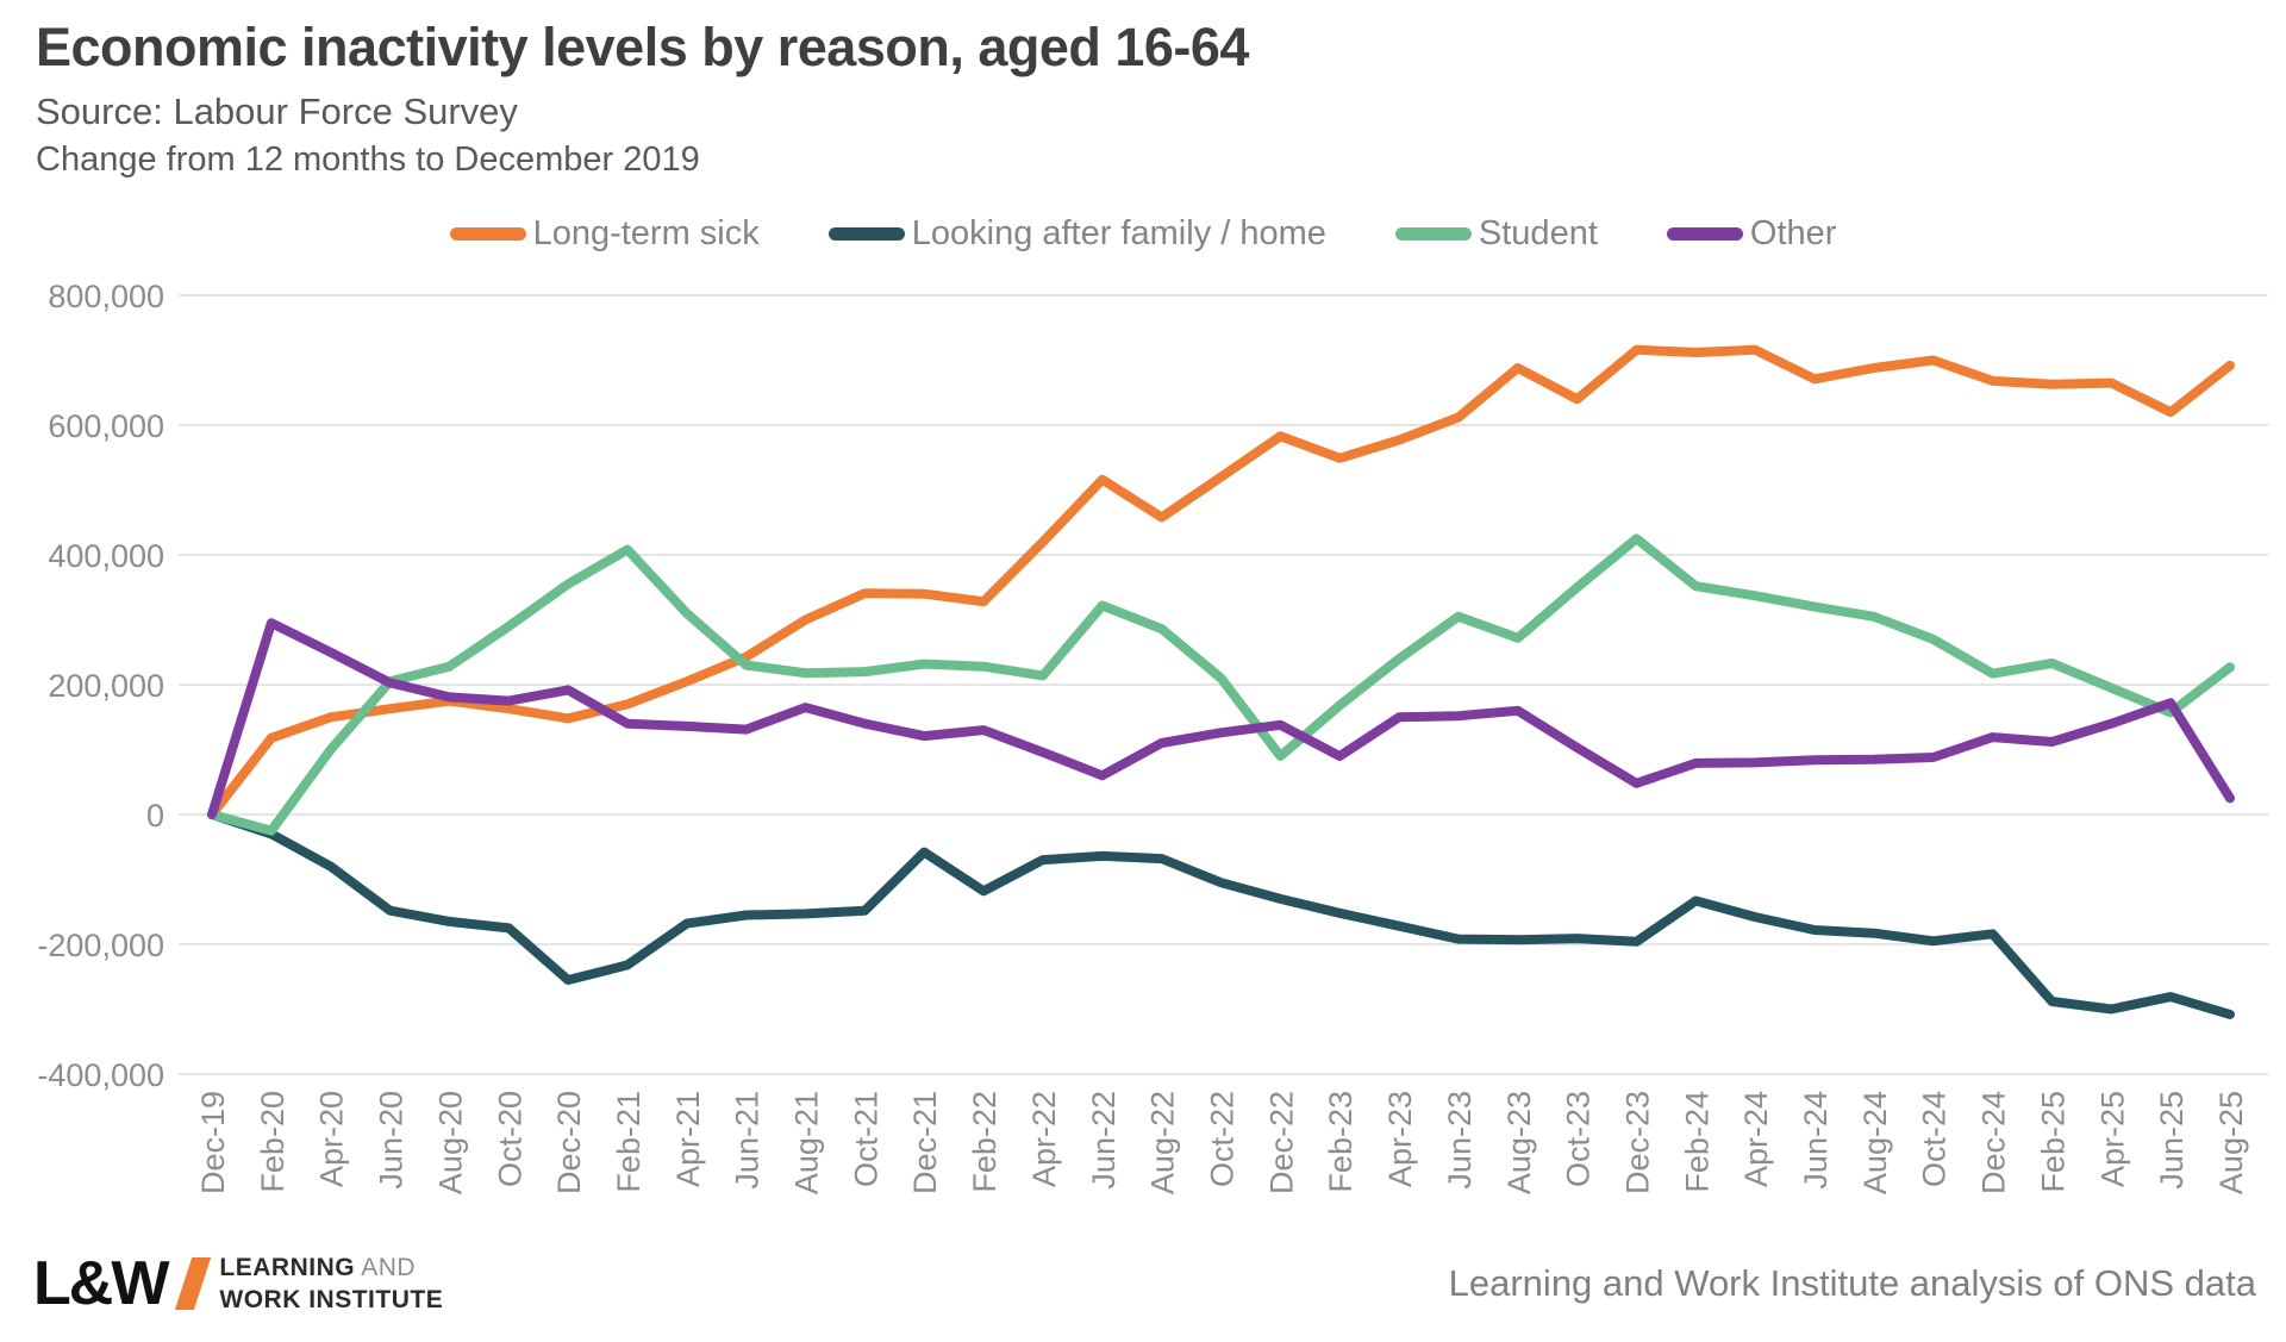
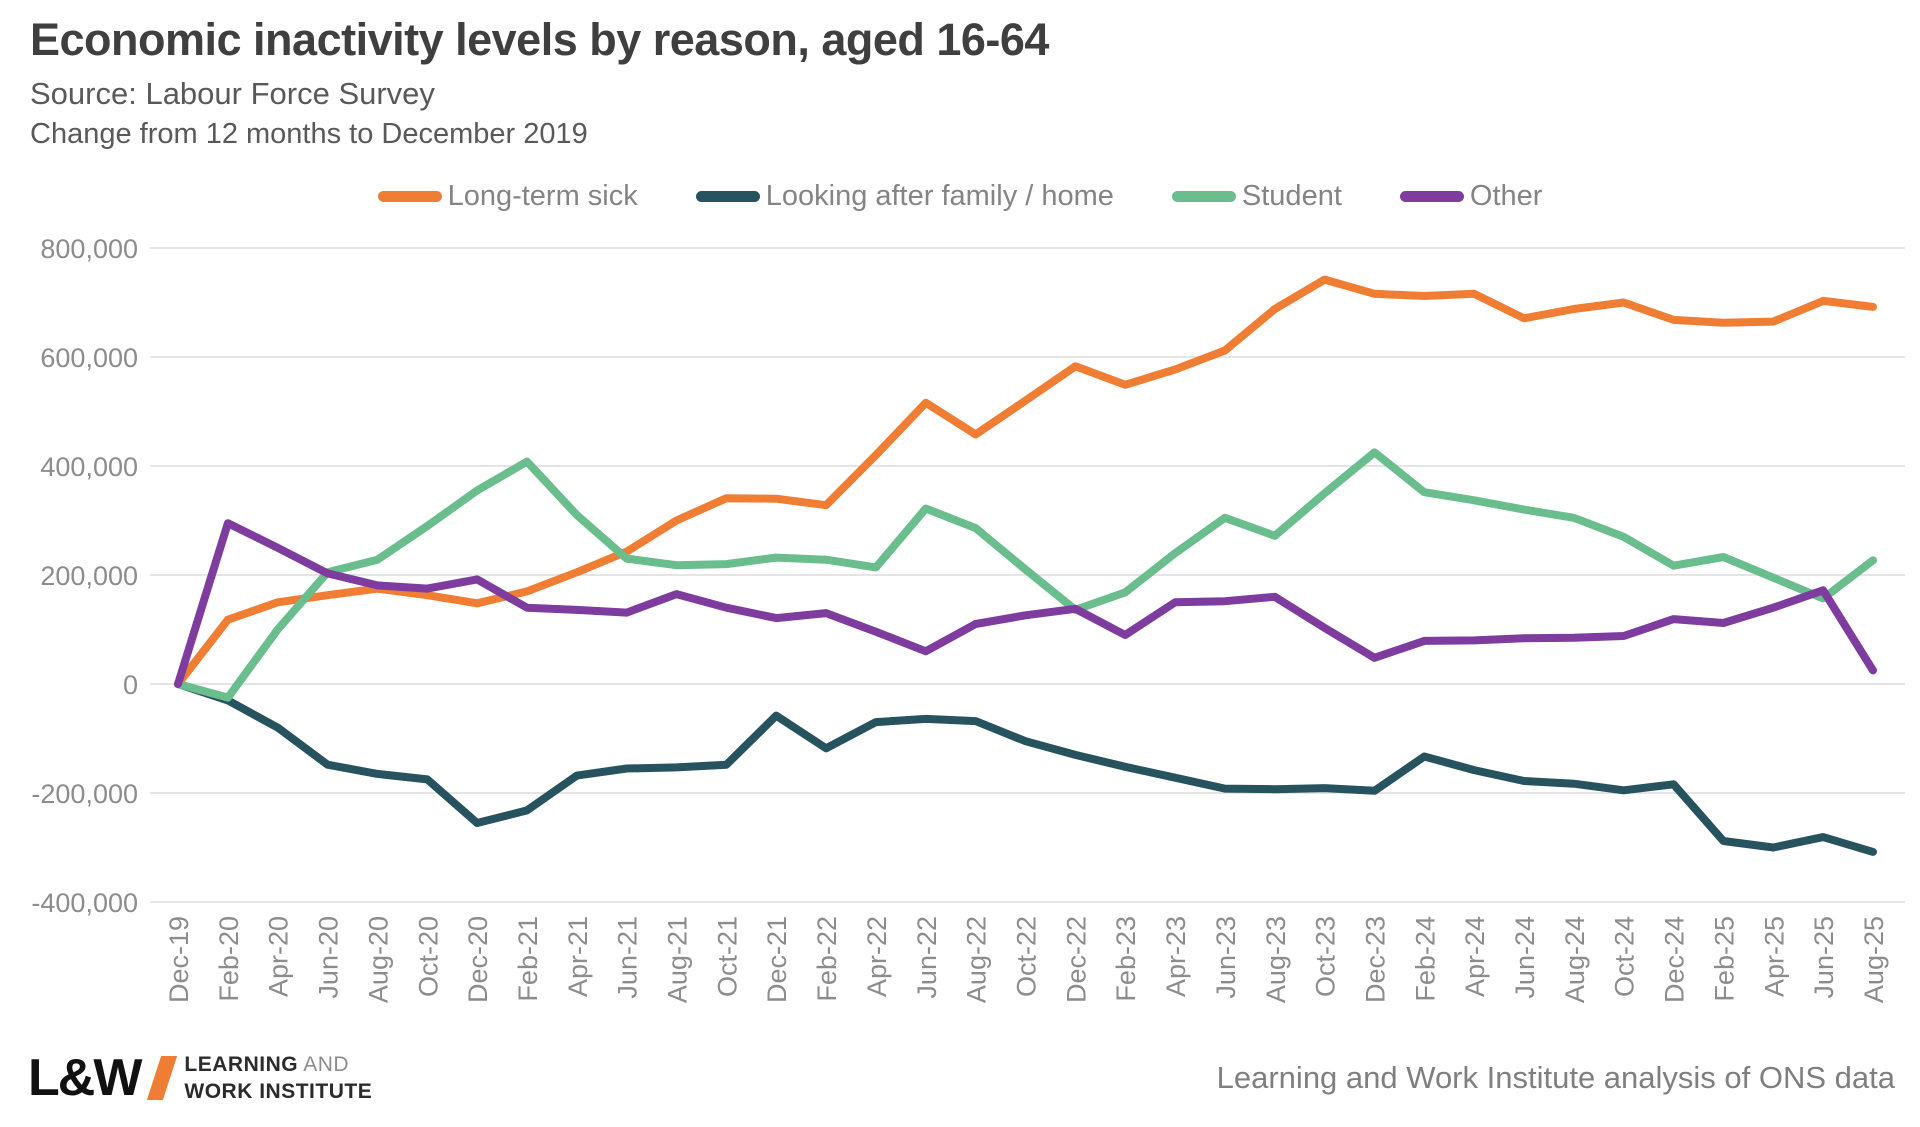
Student/Dec-22: 90000 -> 140000
Long-term sick/Oct-23: 640000 -> 740000
Long-term sick/Jun-25: 620000 -> 700000
